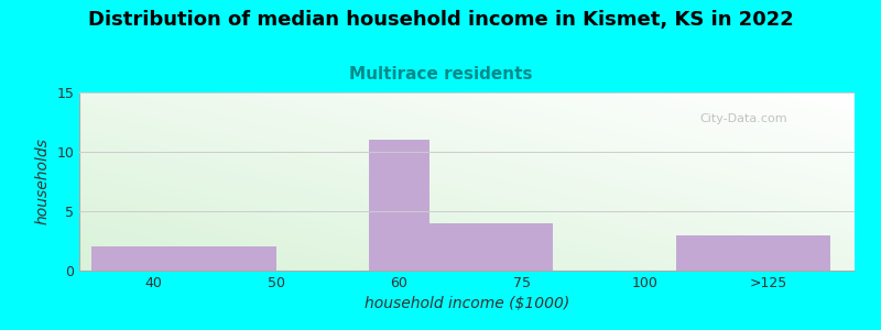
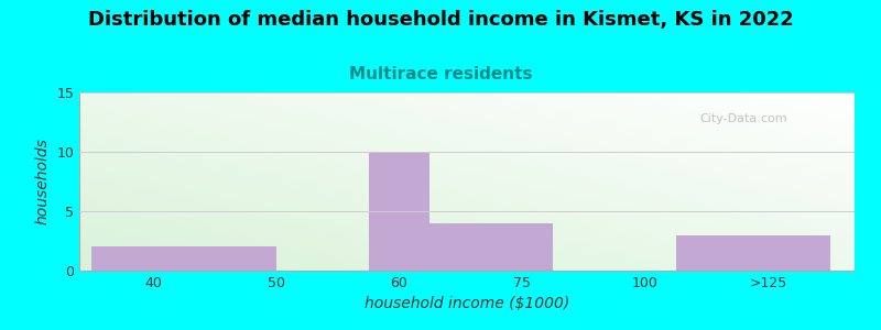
60: 11 -> 10
